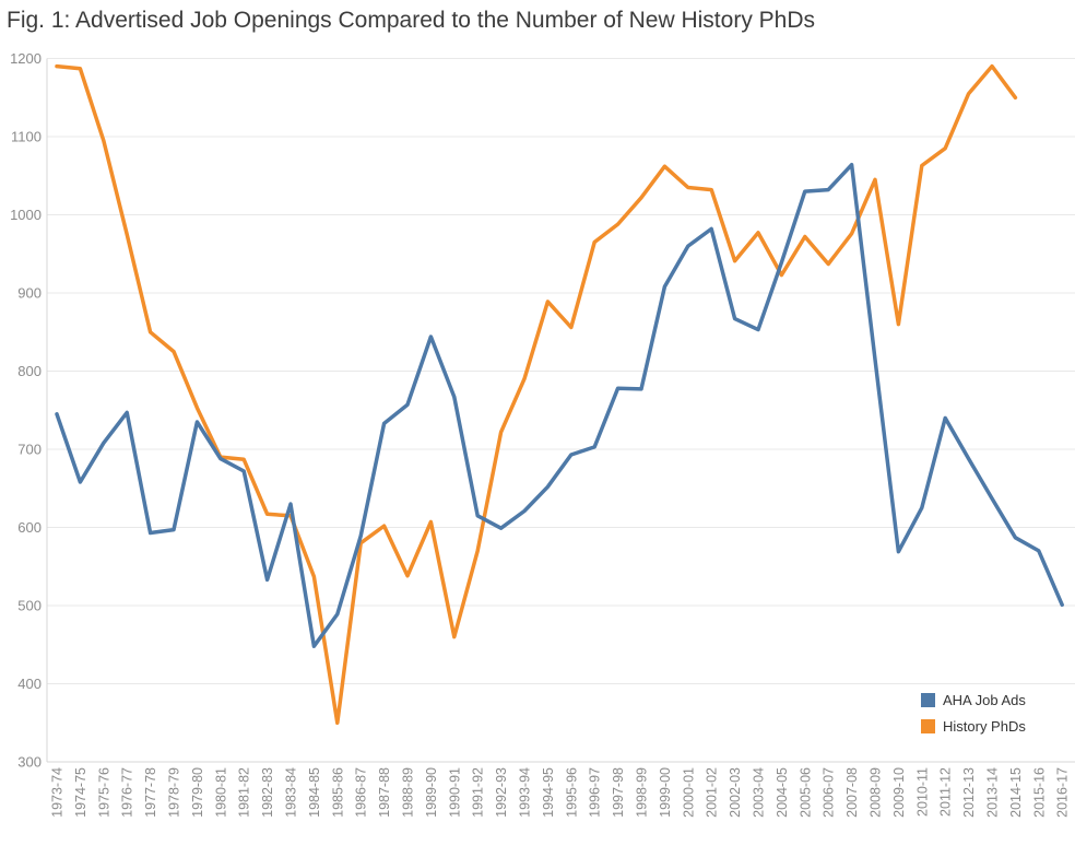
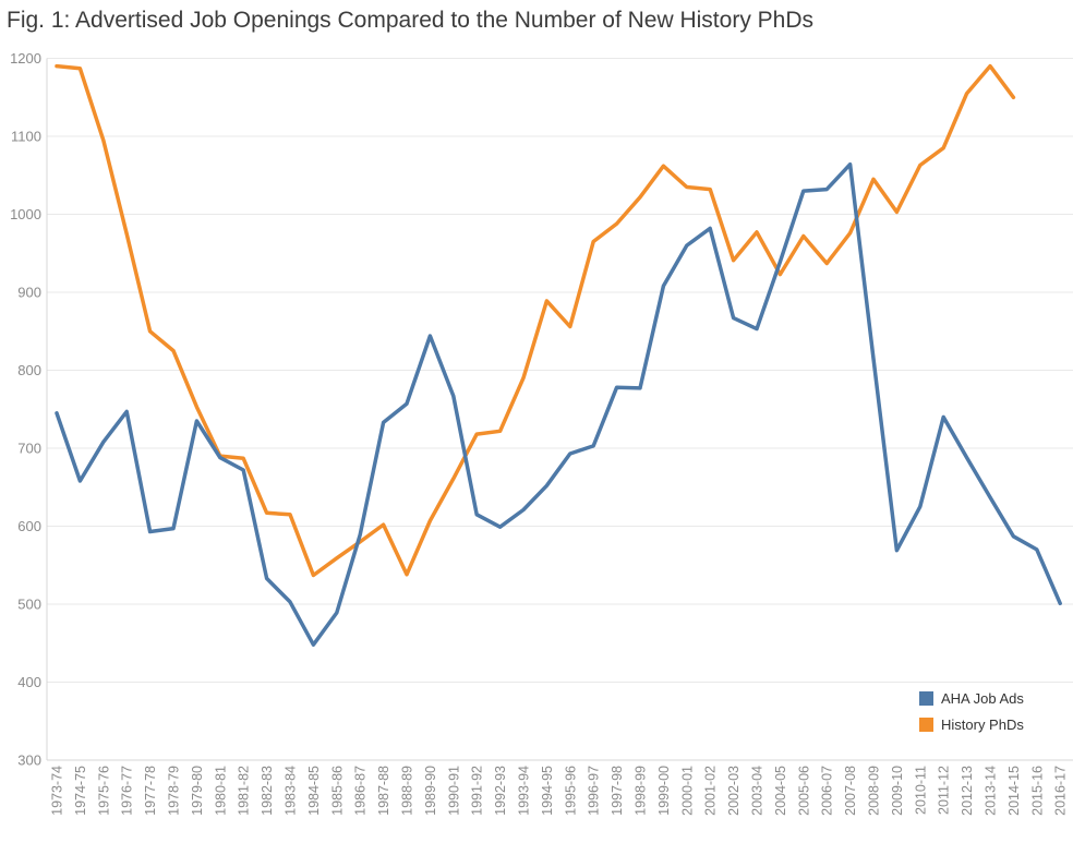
AHA Job Ads/1983-84: 630 -> 500
History PhDs/1985-86: 350 -> 560
History PhDs/1990-91: 460 -> 660
History PhDs/1991-92: 570 -> 720
History PhDs/2009-10: 860 -> 1000
